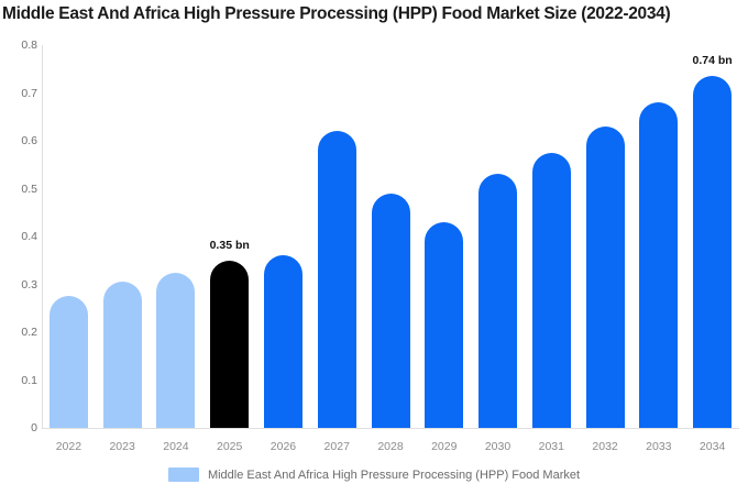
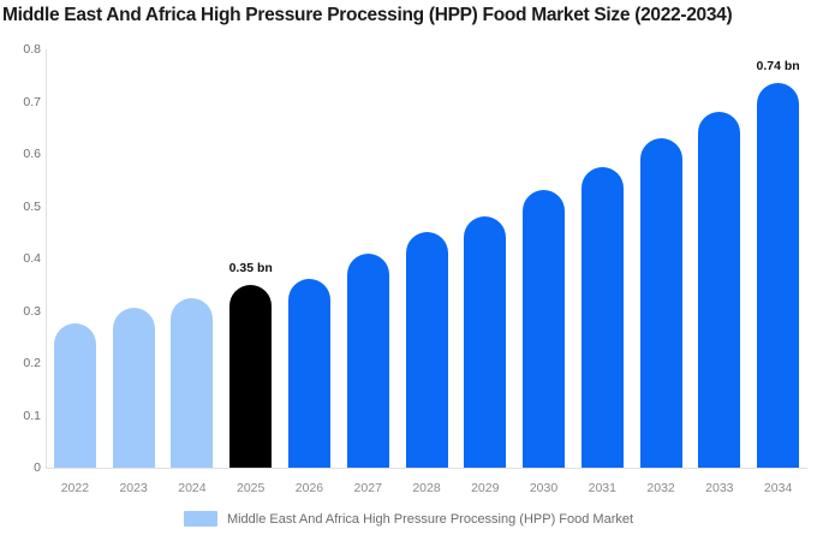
2027: 0.62 -> 0.41
2028: 0.49 -> 0.45
2029: 0.43 -> 0.48
